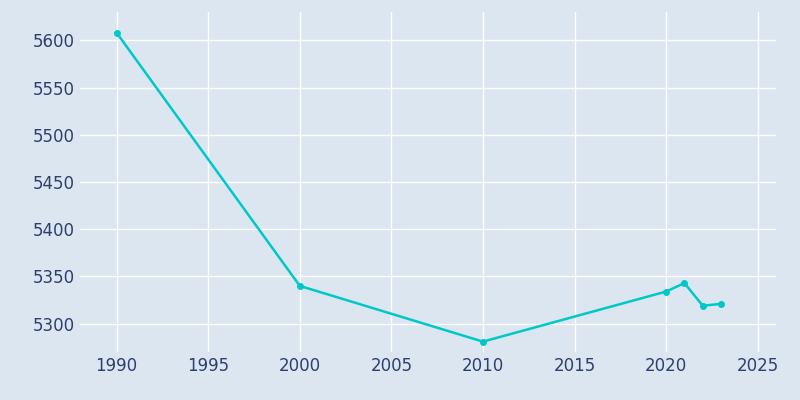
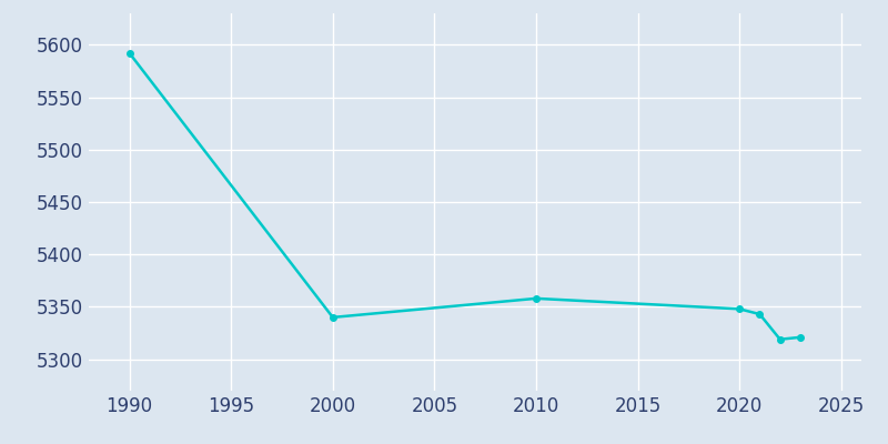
1990: 5608 -> 5592
2010: 5281 -> 5358
2020: 5334 -> 5348
